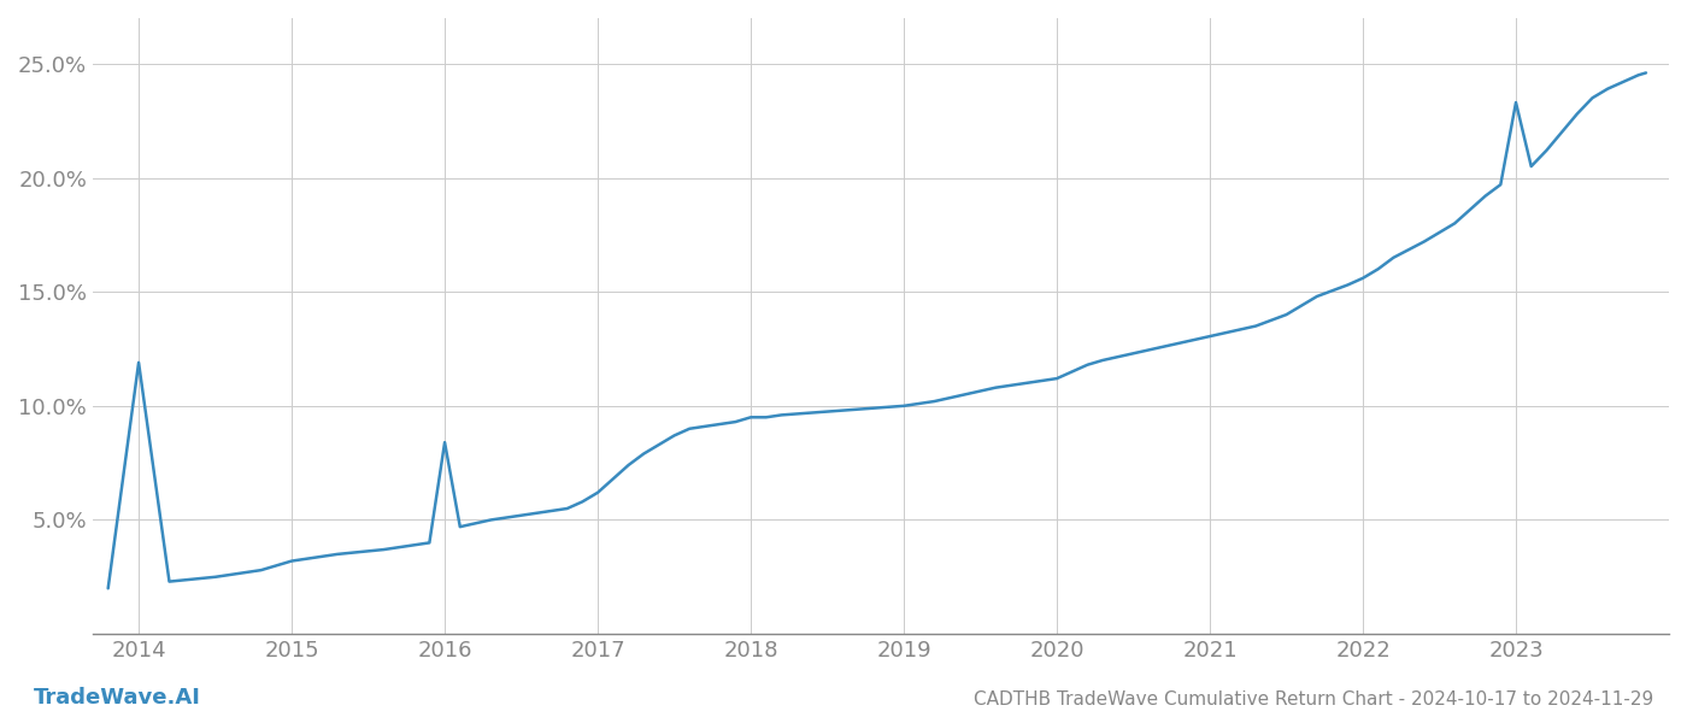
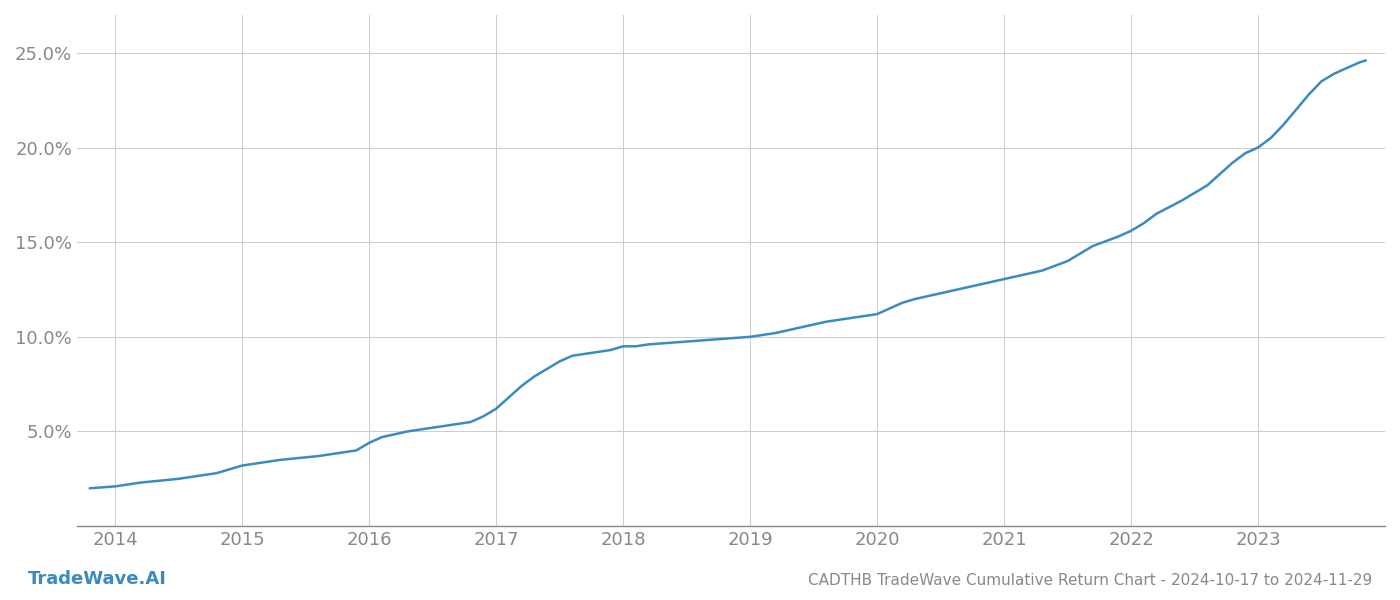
2014: 11.9% -> 2.1%
2016: 8.4% -> 4.4%
2023: 23.3% -> 20.0%
